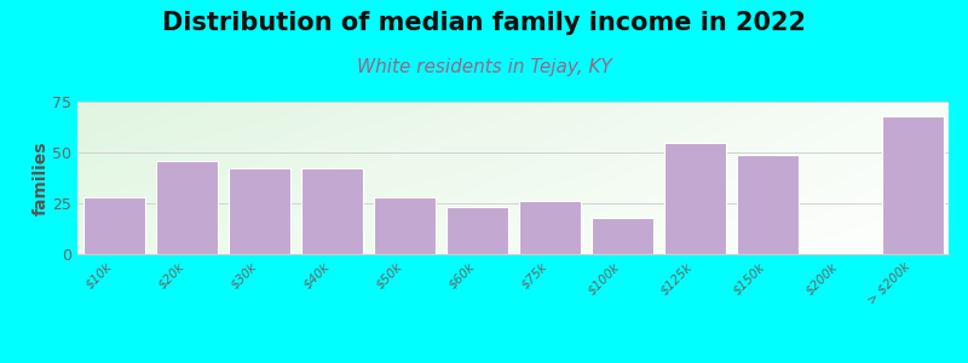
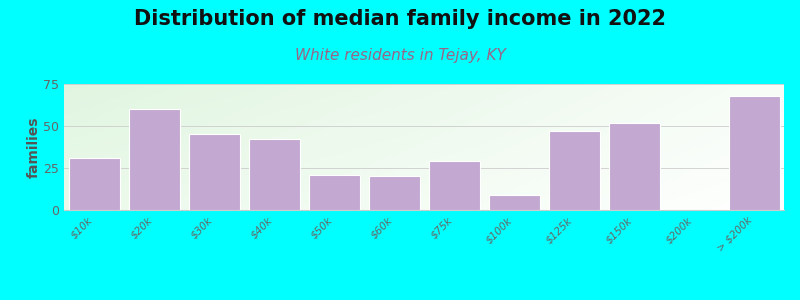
$10k: 28 -> 31
$20k: 46 -> 60
$30k: 42 -> 45
$50k: 28 -> 21
$60k: 23 -> 20
$75k: 26 -> 29
$100k: 18 -> 9
$125k: 55 -> 47
$150k: 49 -> 52
